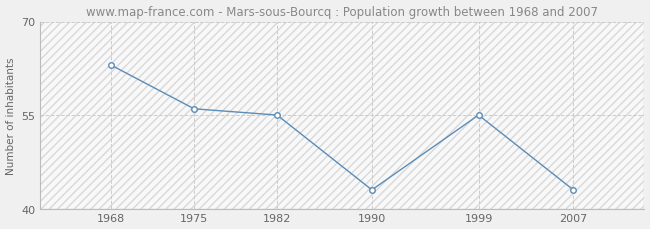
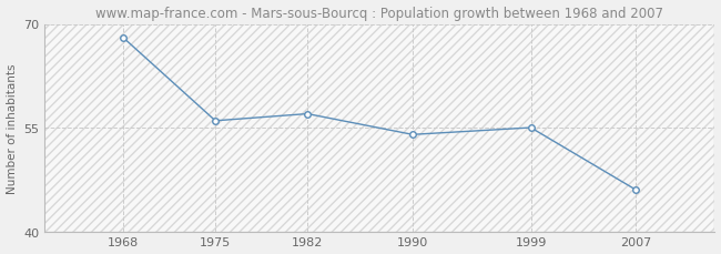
1968: 63 -> 68
1982: 55 -> 57
1990: 43 -> 54
2007: 43 -> 46
